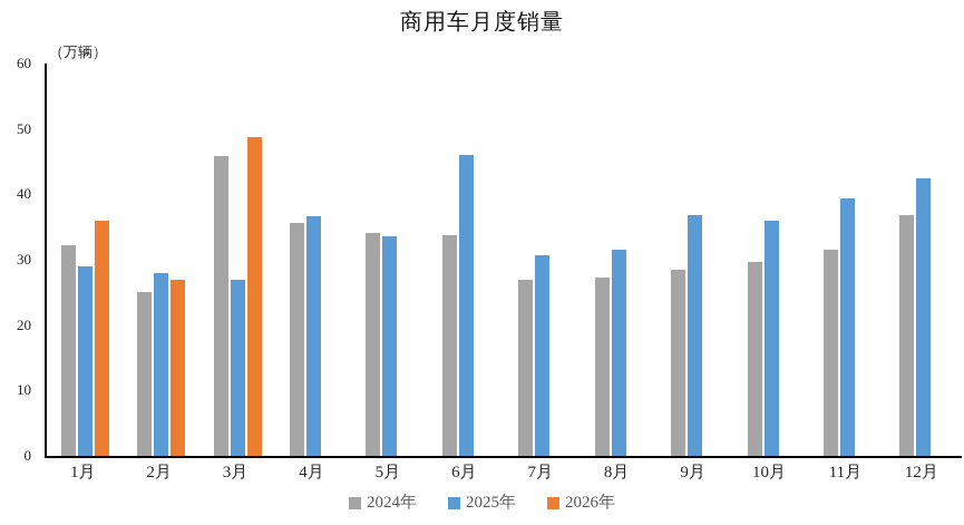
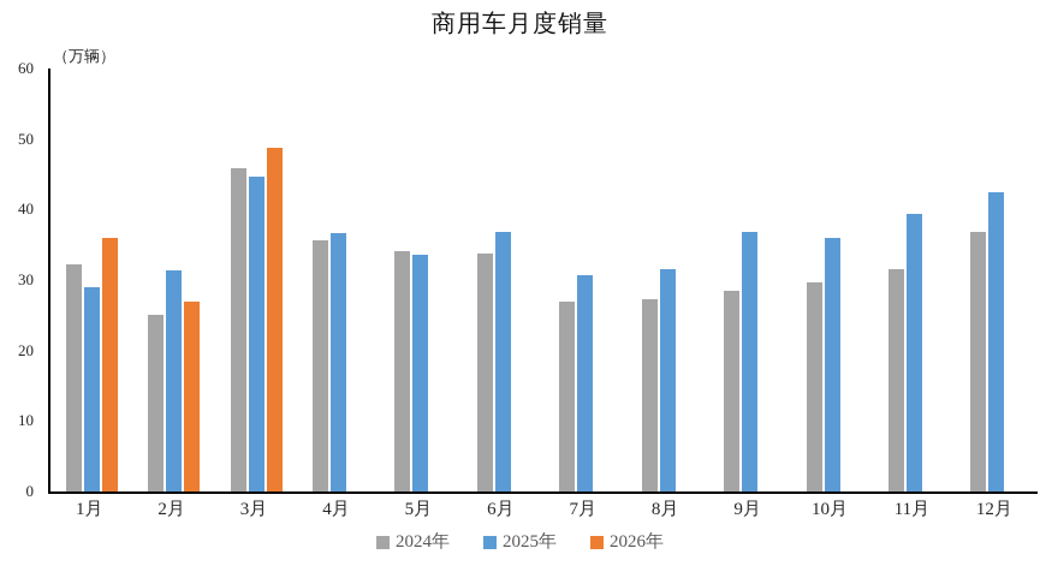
2025年/2月: 28 -> 31
2025年/3月: 27 -> 45
2025年/6月: 46 -> 37
